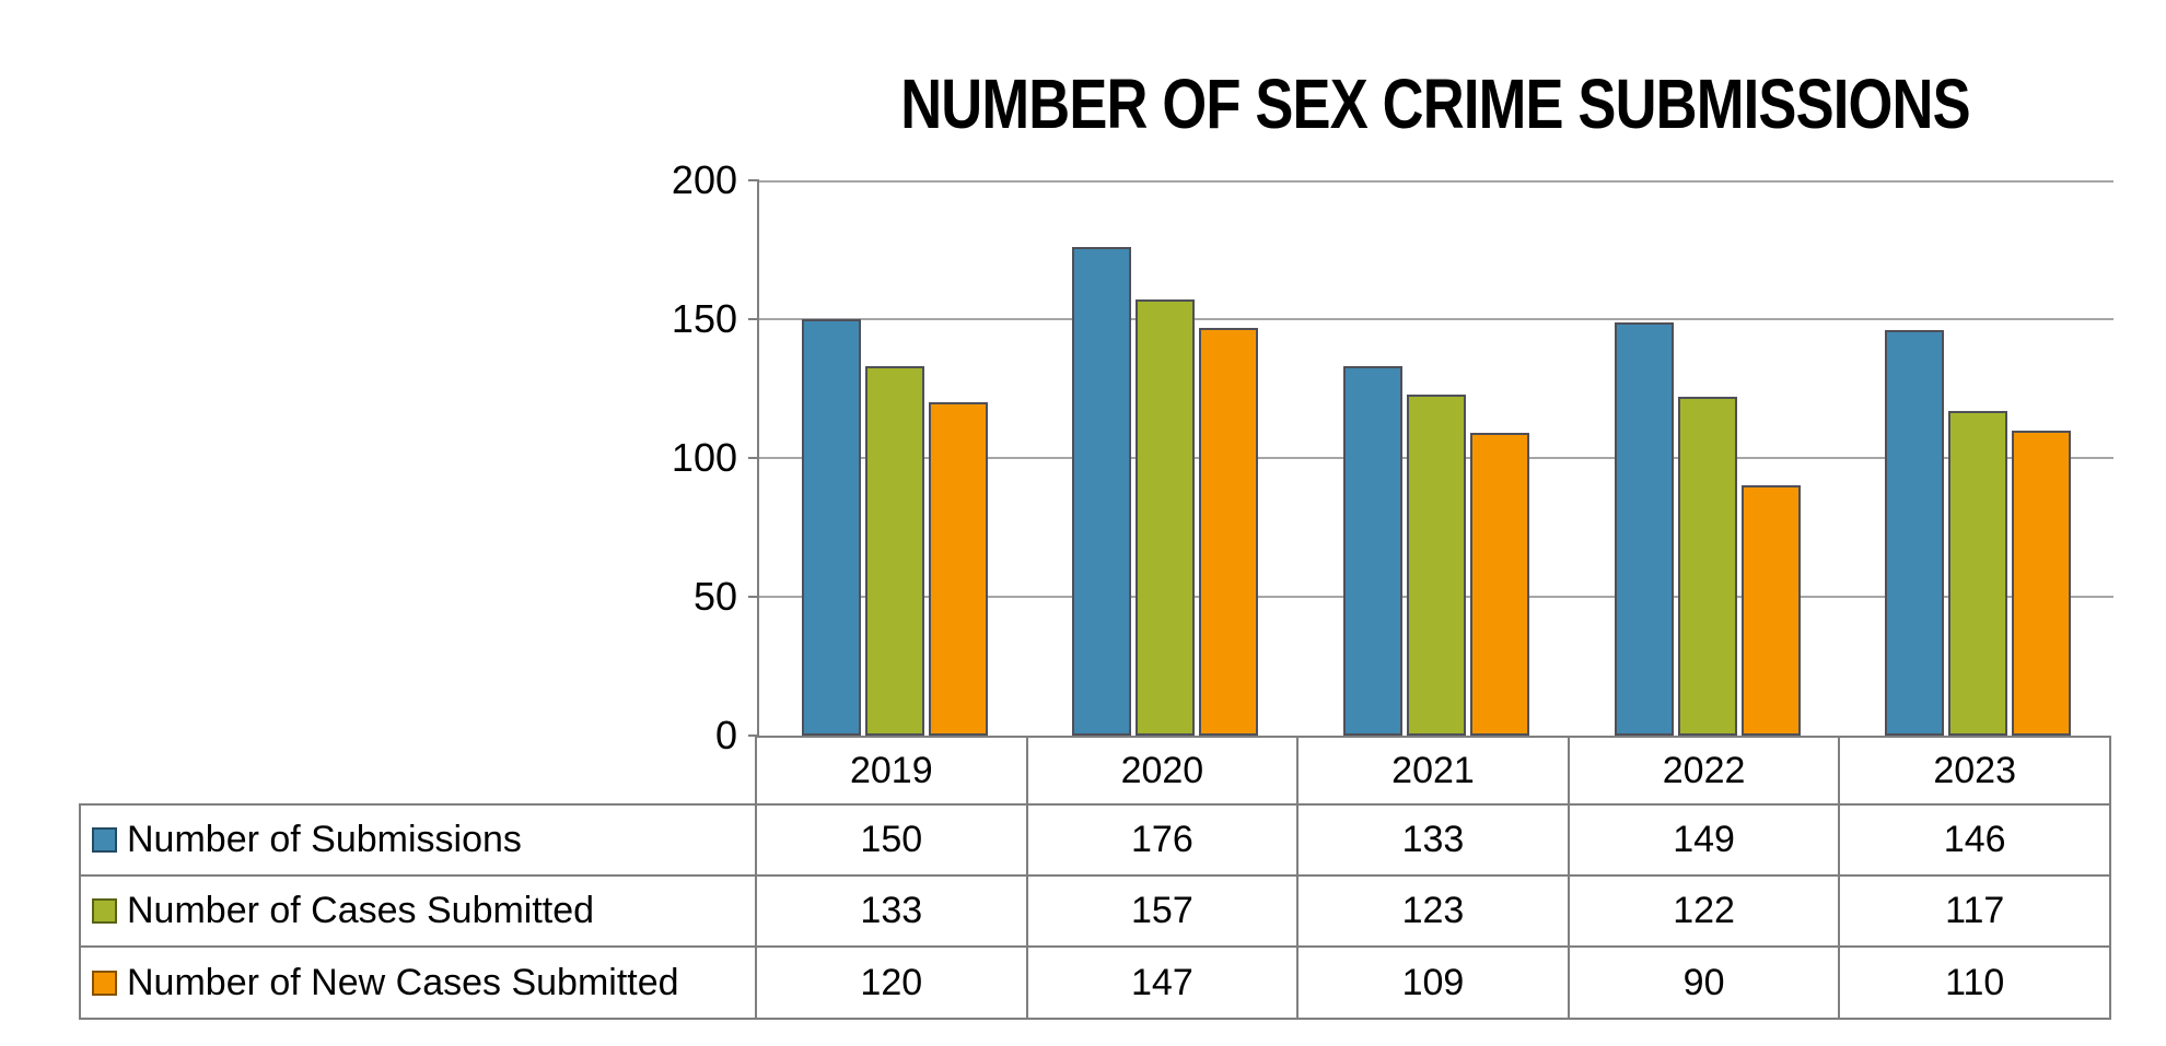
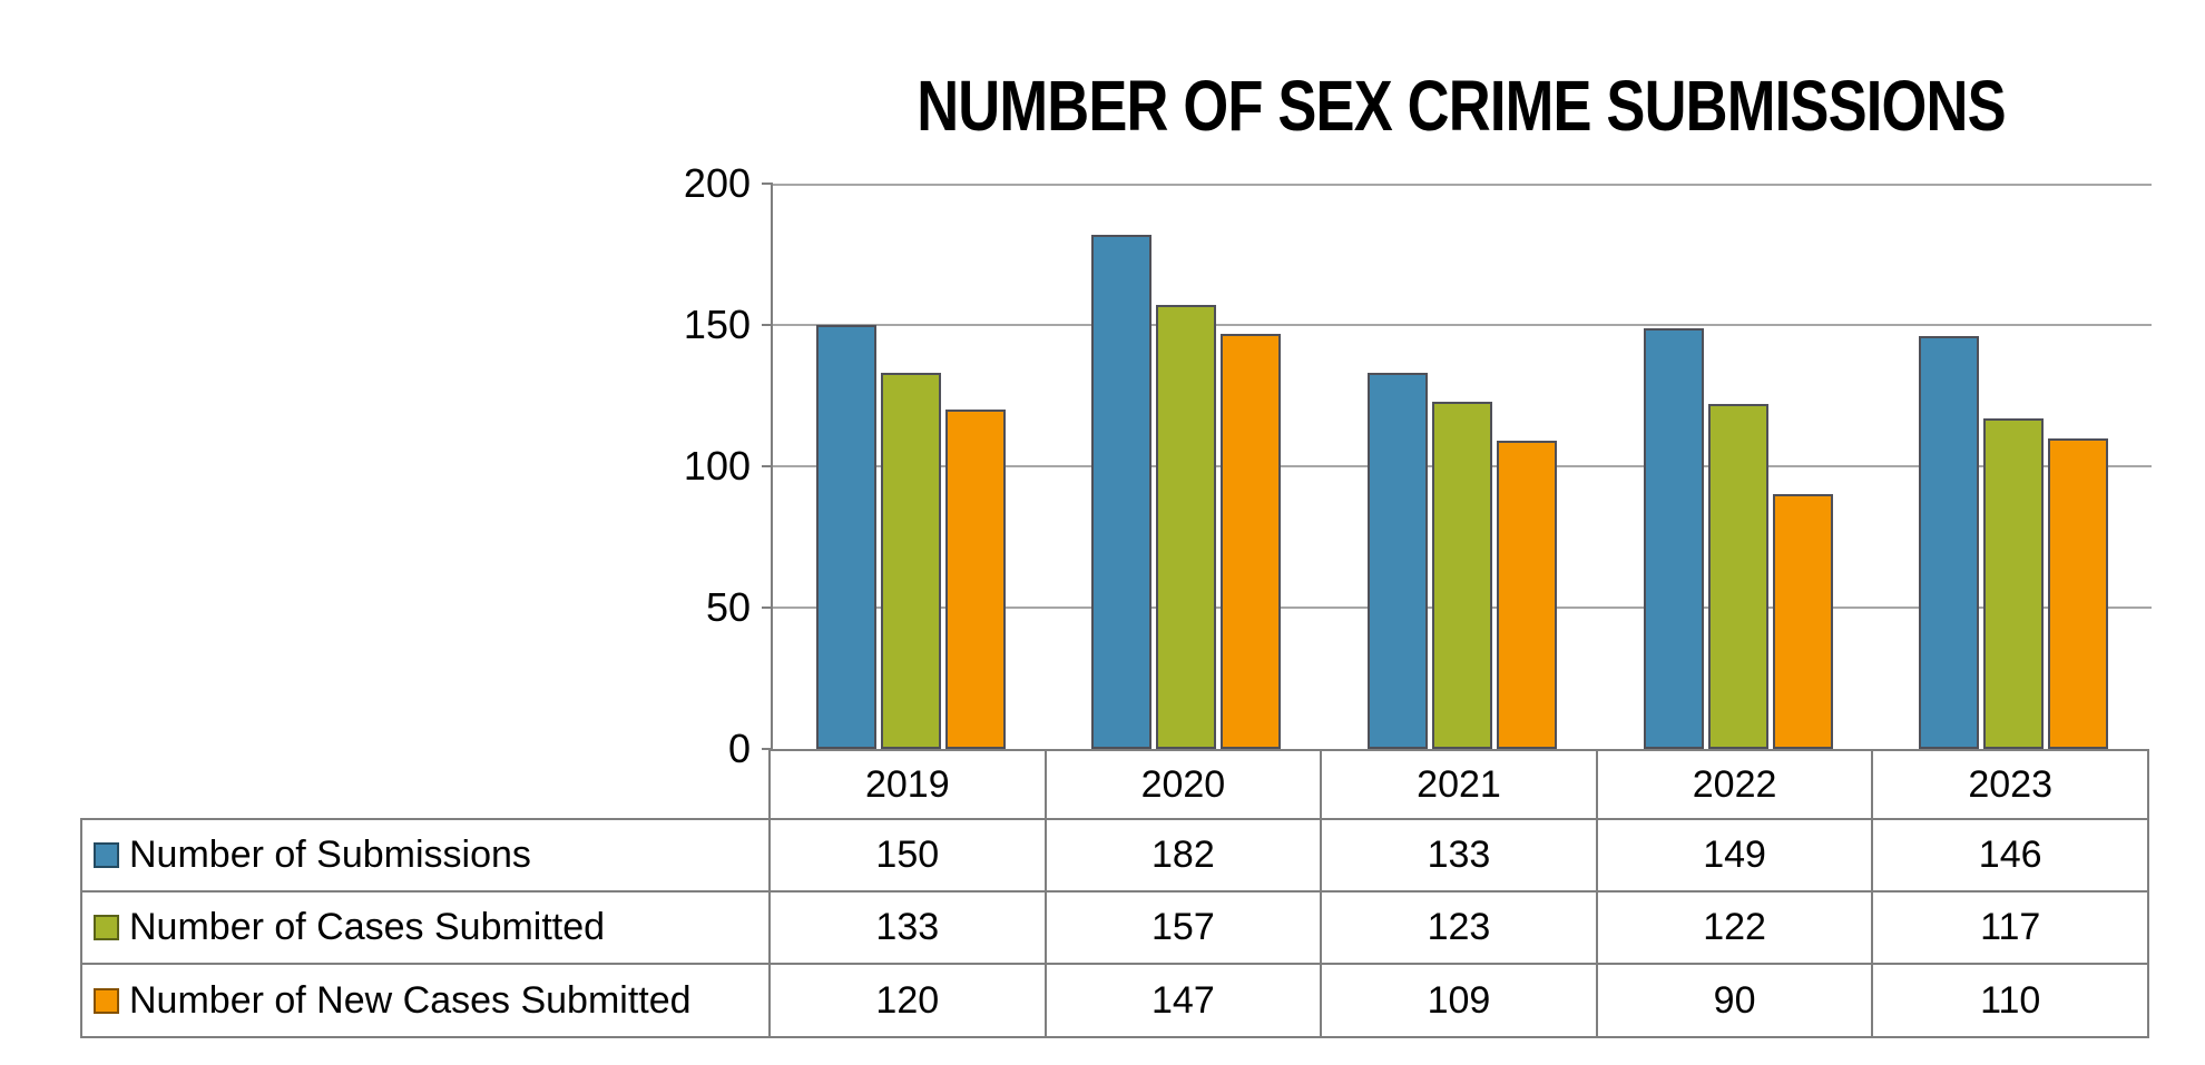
Number of Submissions/2020: 176 -> 182
